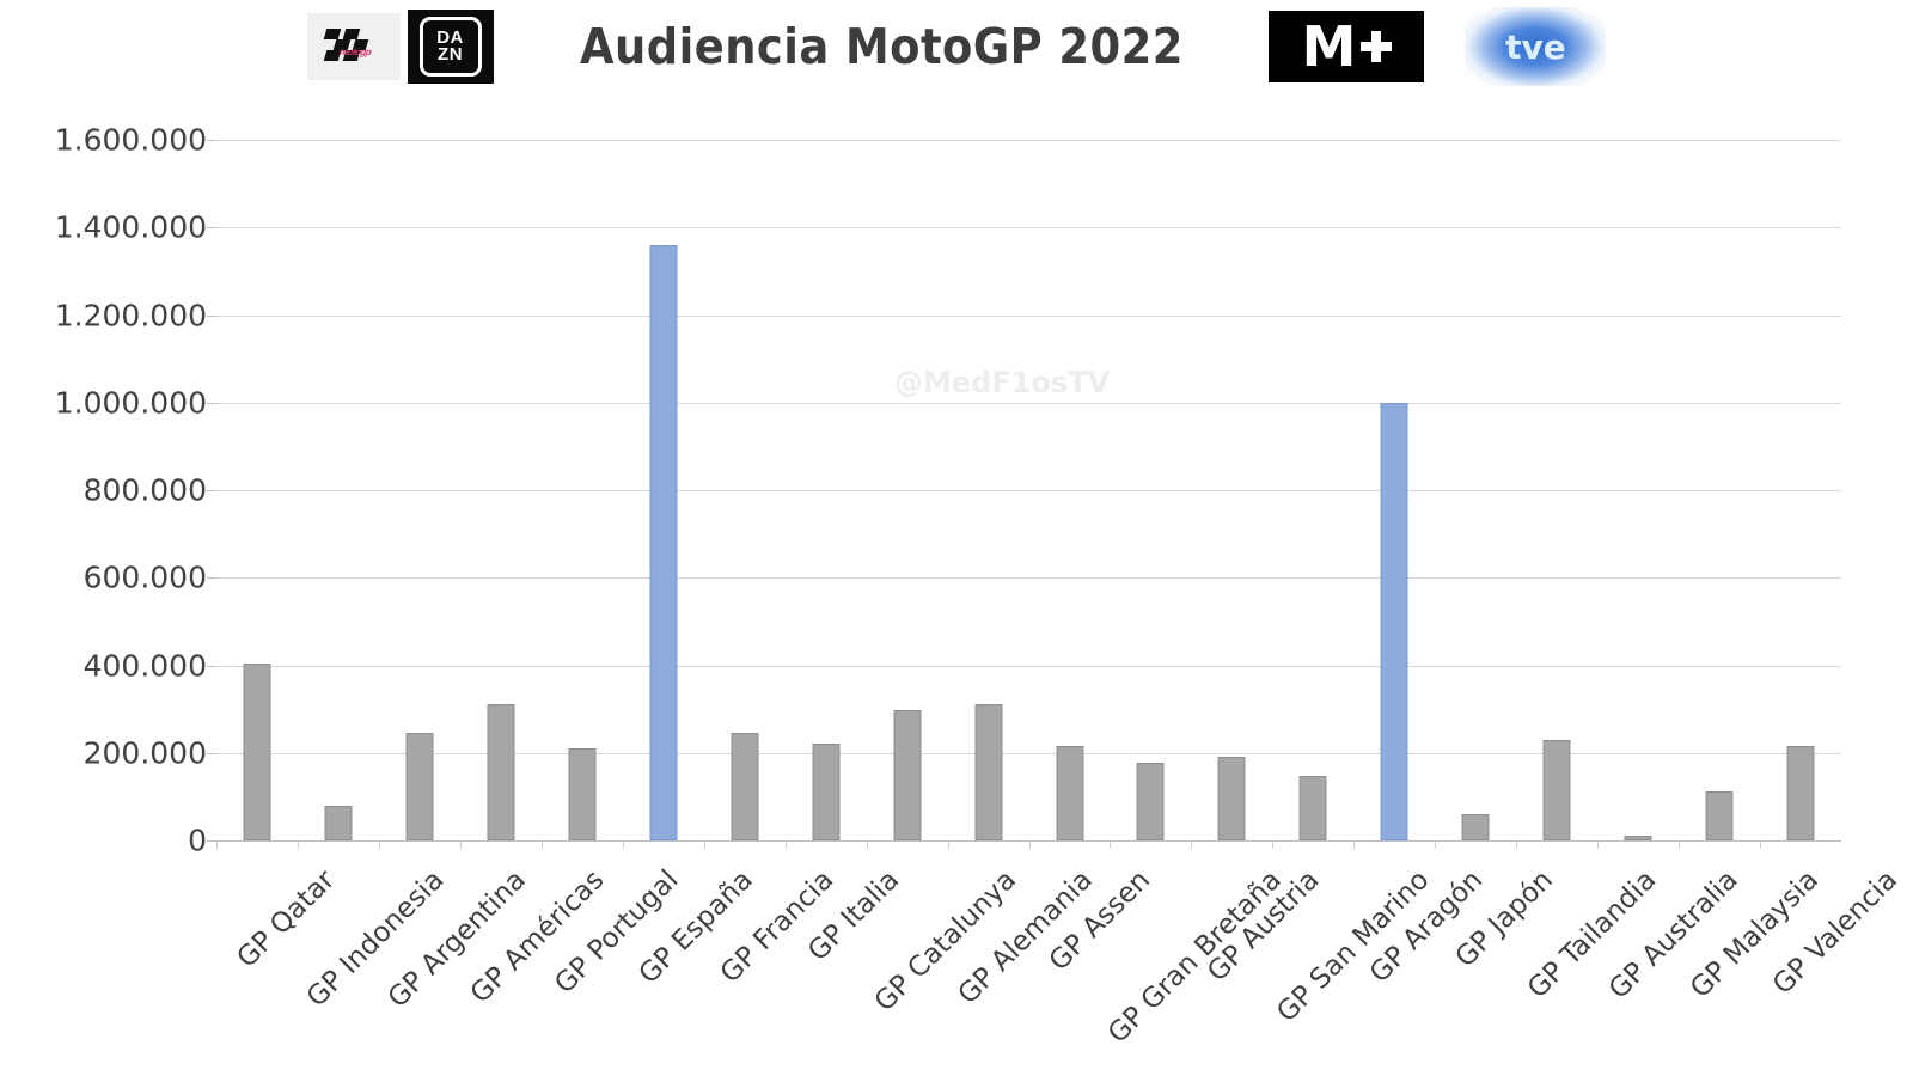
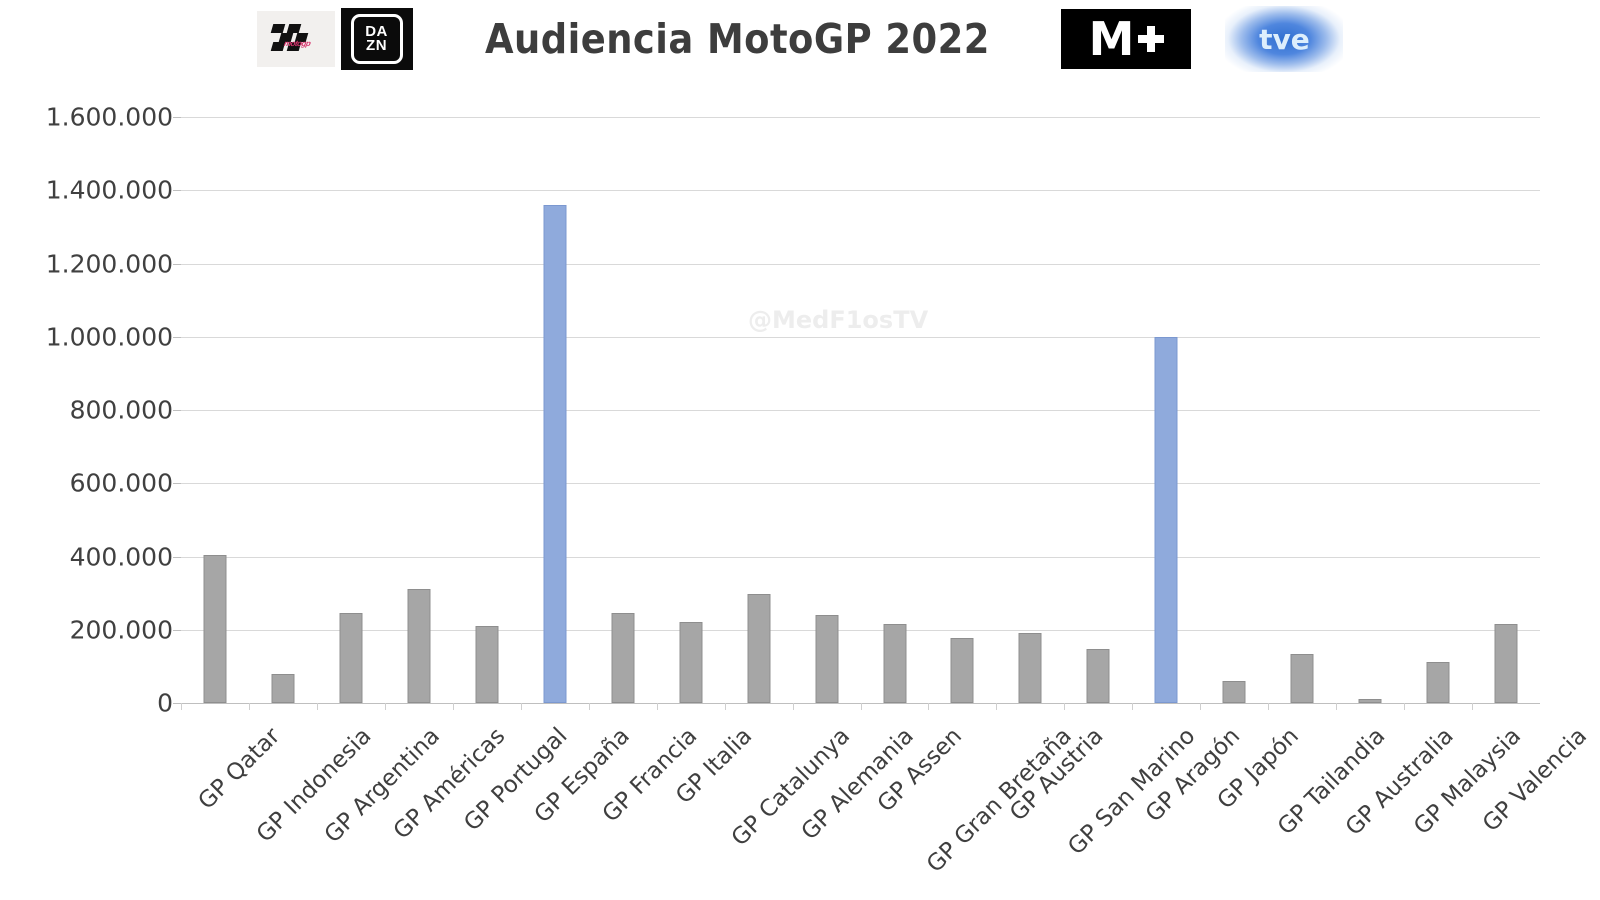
GP Alemania: 310000 -> 240000
GP Tailandia: 230000 -> 140000
